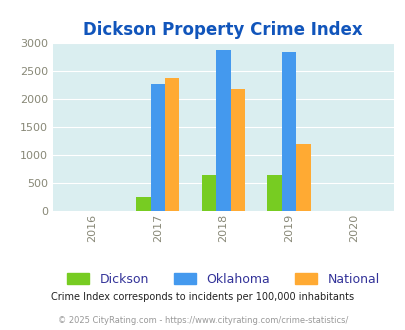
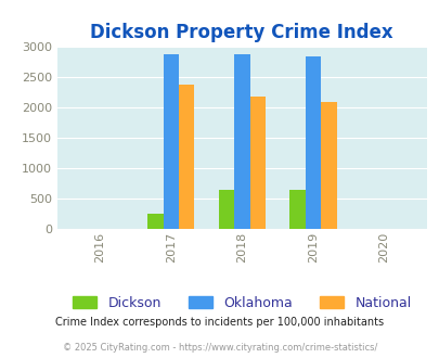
Oklahoma/2017: 2260 -> 2870
National/2019: 1200 -> 2100
